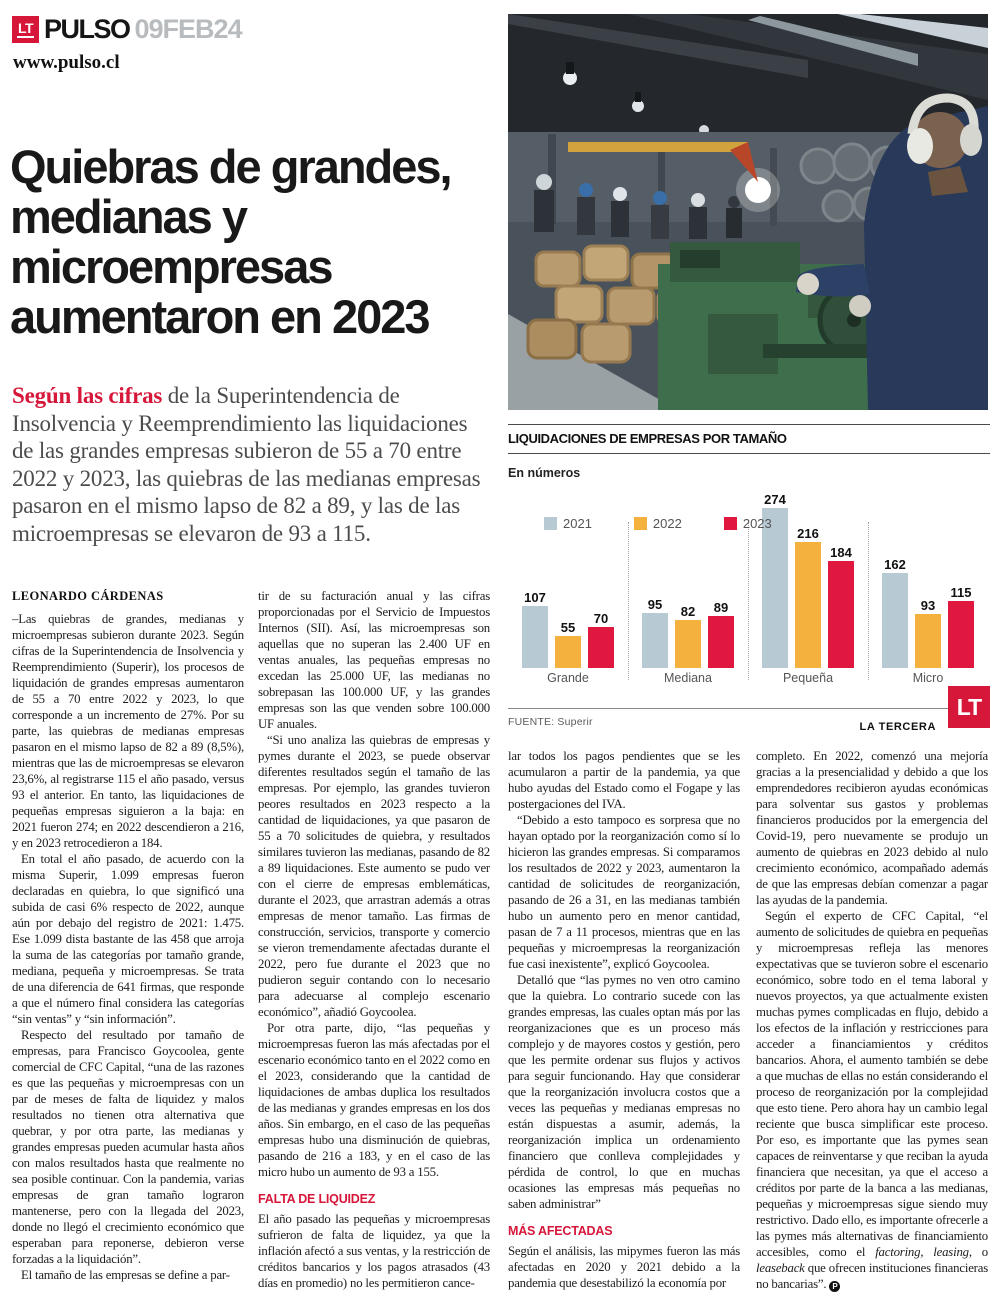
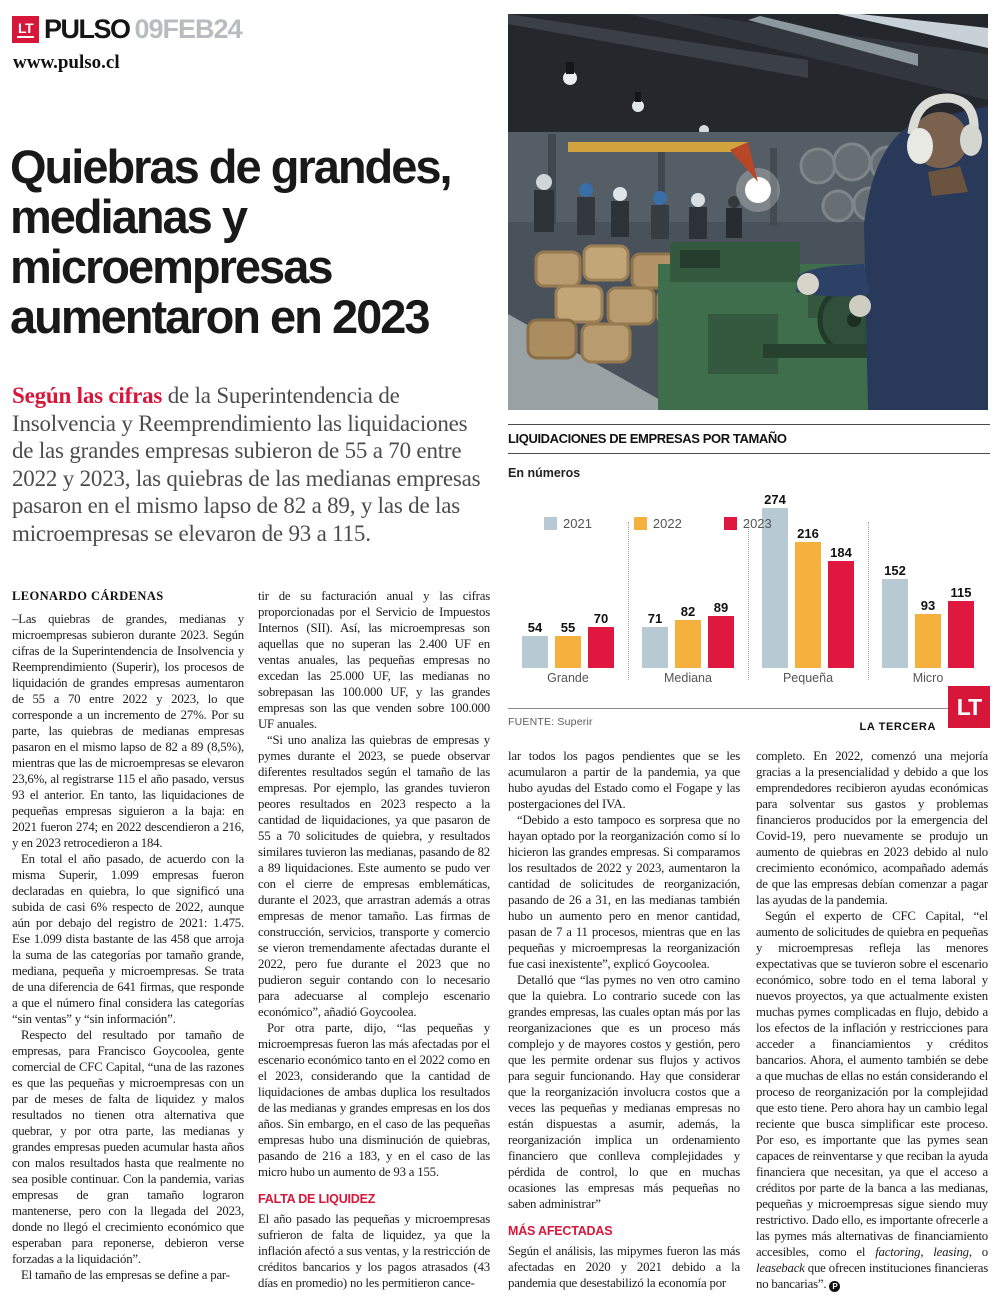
2021/Grande: 107 -> 54
2021/Mediana: 95 -> 71
2021/Micro: 162 -> 152
